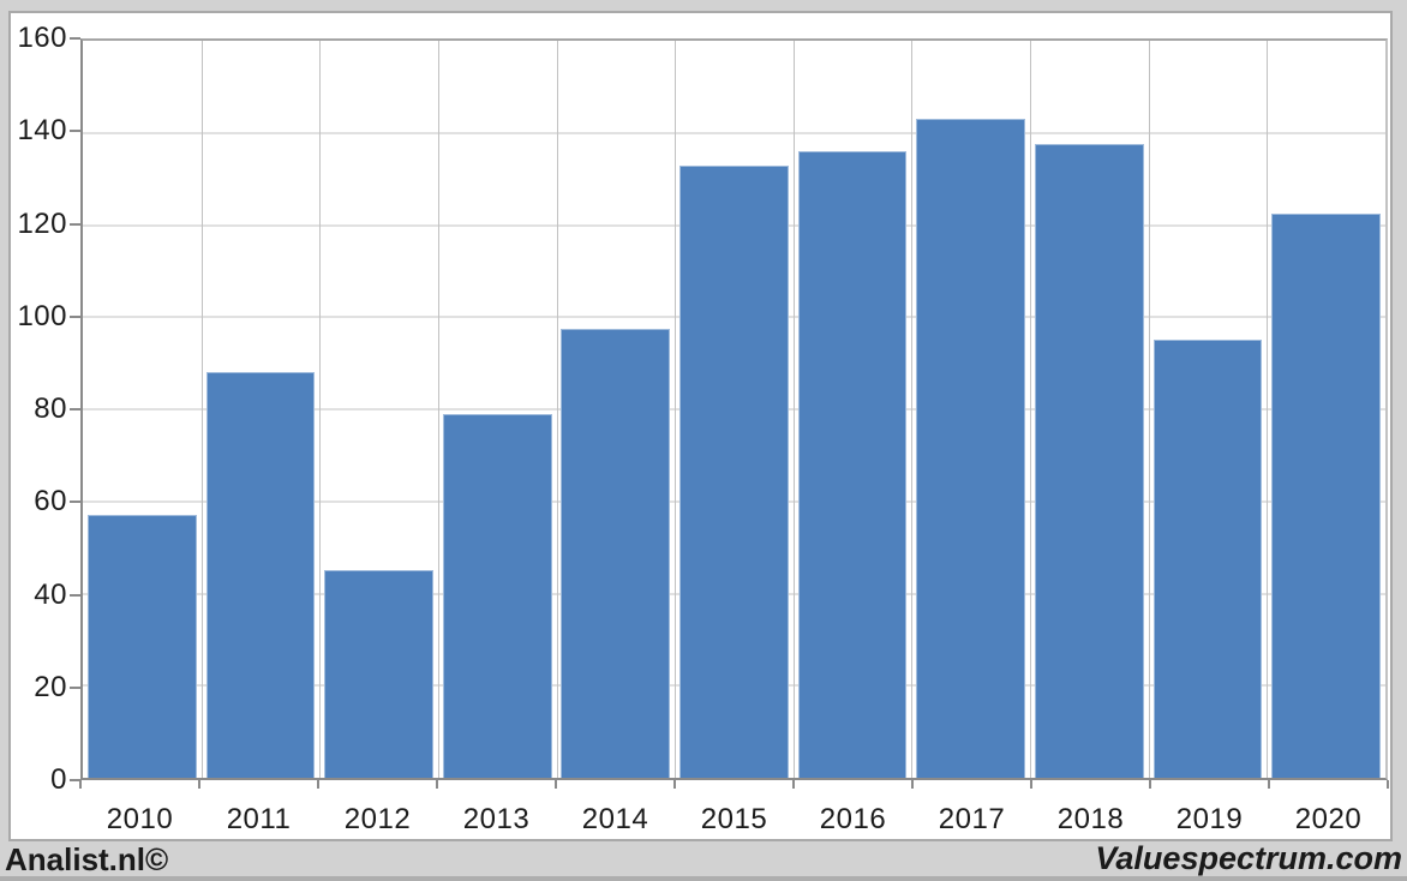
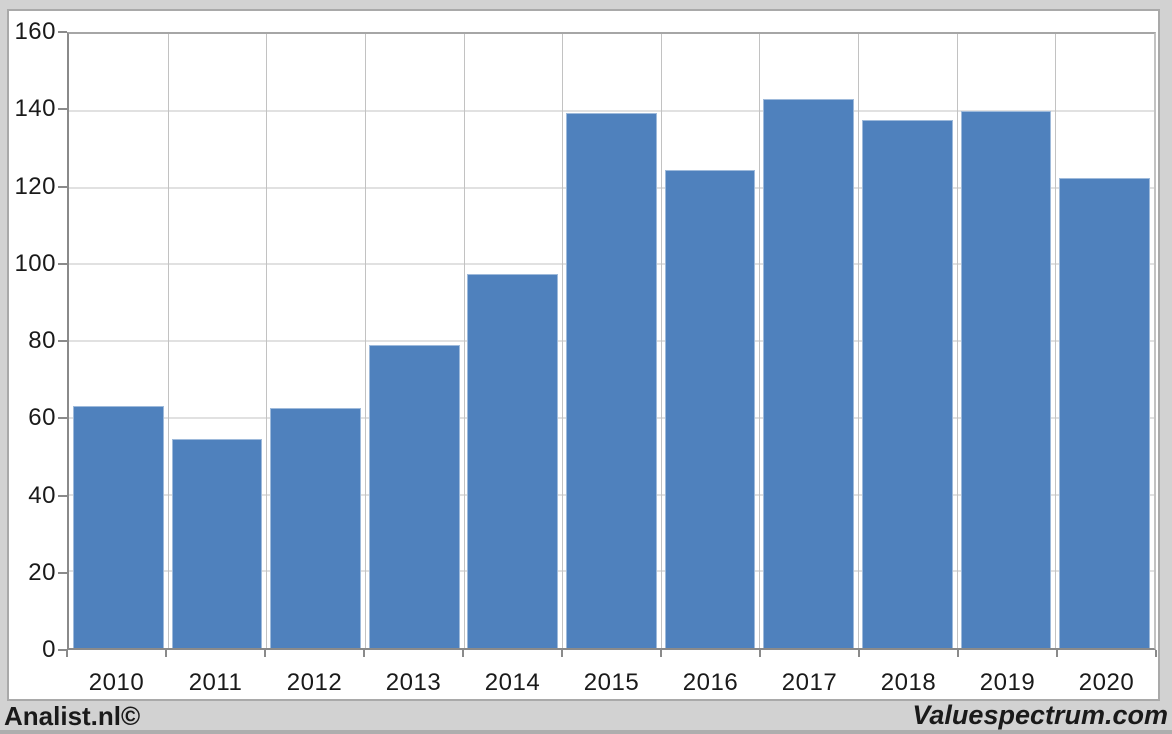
2010: 57 -> 63
2011: 88 -> 54
2012: 45 -> 62
2015: 133 -> 140
2016: 136 -> 124
2019: 95 -> 140
